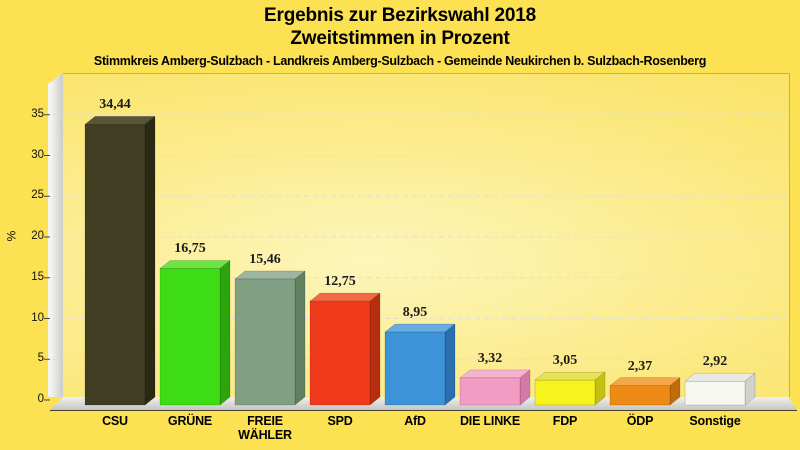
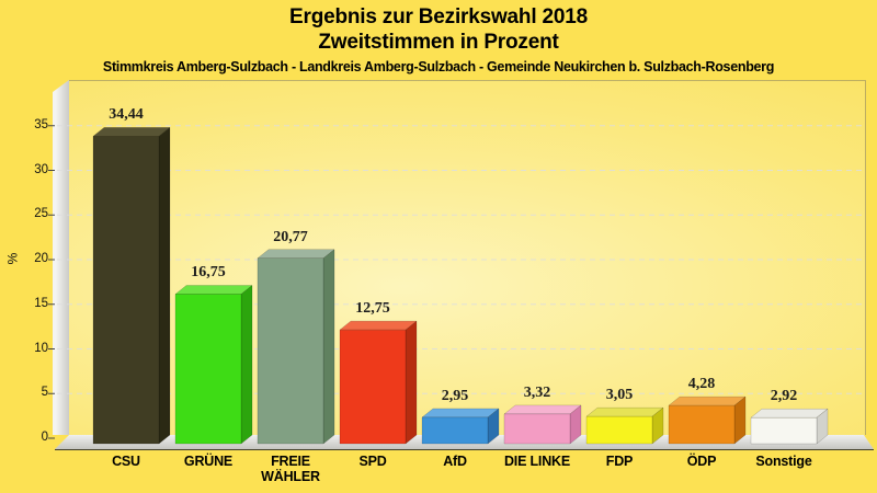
FREIE WÄHLER: 15,46 -> 20,77
AfD: 8,95 -> 2,95
ÖDP: 2,37 -> 4,28
